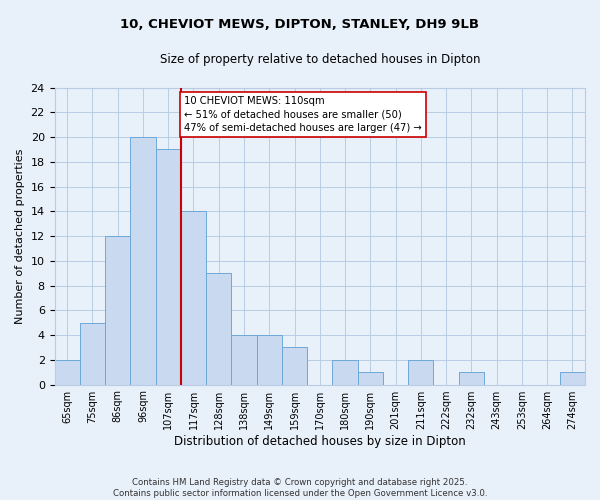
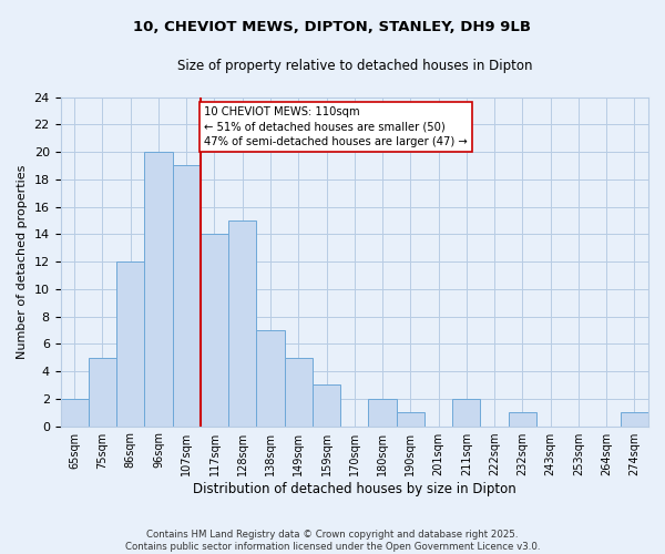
128sqm: 9 -> 15
138sqm: 4 -> 7
149sqm: 4 -> 5
